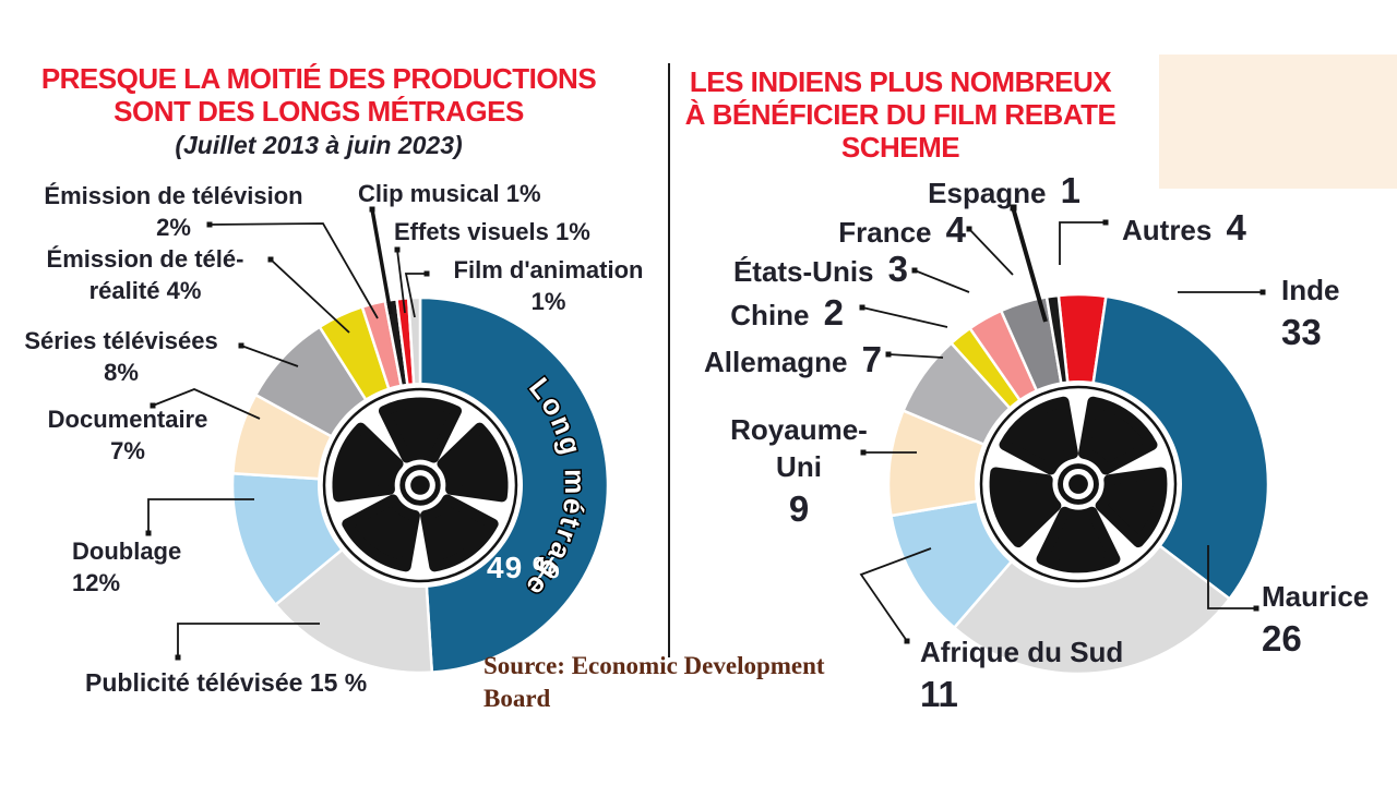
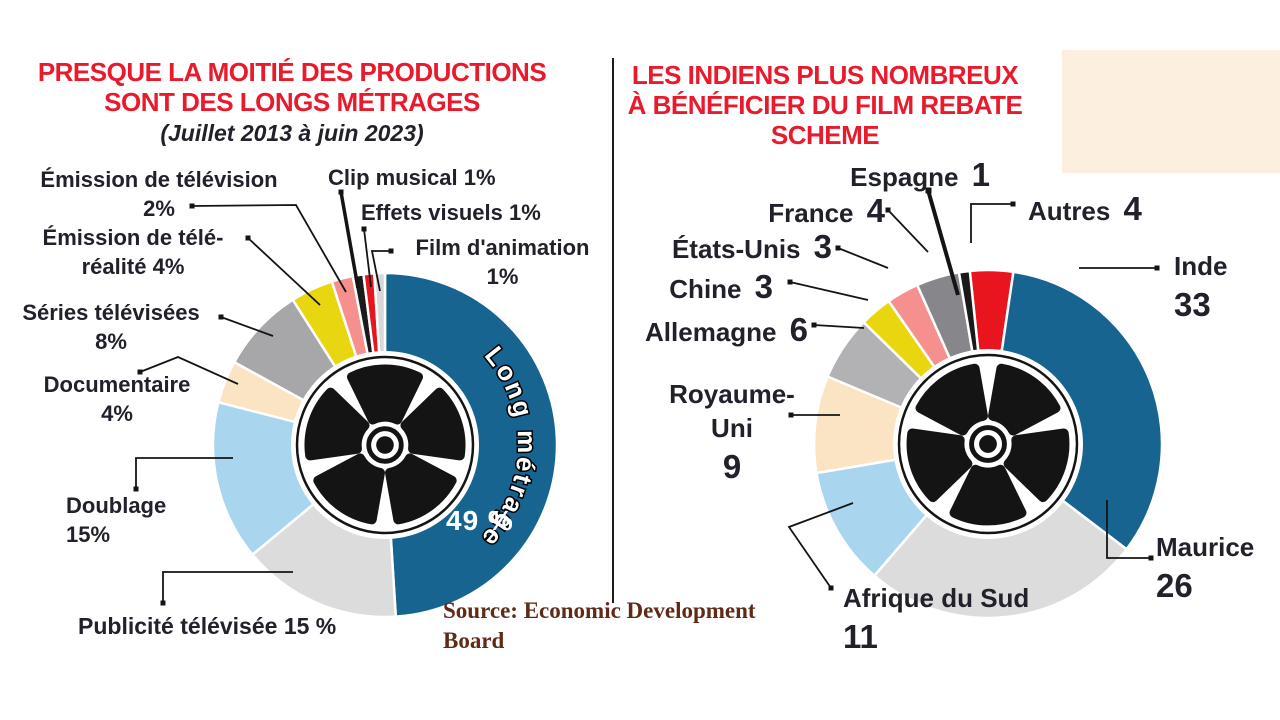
PRESQUE LA MOITIÉ DES PRODUCTIONS SONT DES LONGS MÉTRAGES/Doublage: 12% -> 15%
PRESQUE LA MOITIÉ DES PRODUCTIONS SONT DES LONGS MÉTRAGES/Documentaire: 7% -> 4%
LES INDIENS PLUS NOMBREUX À BÉNÉFICIER DU FILM REBATE SCHEME/Allemagne: 7 -> 6
LES INDIENS PLUS NOMBREUX À BÉNÉFICIER DU FILM REBATE SCHEME/Chine: 2 -> 3
